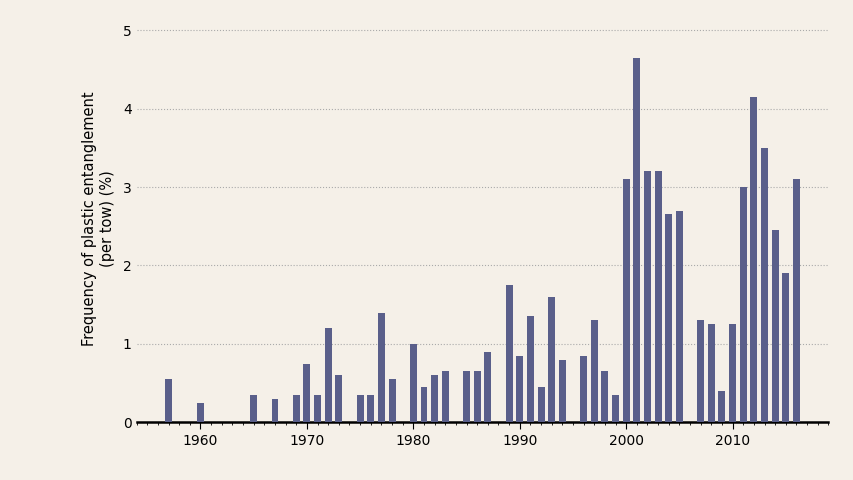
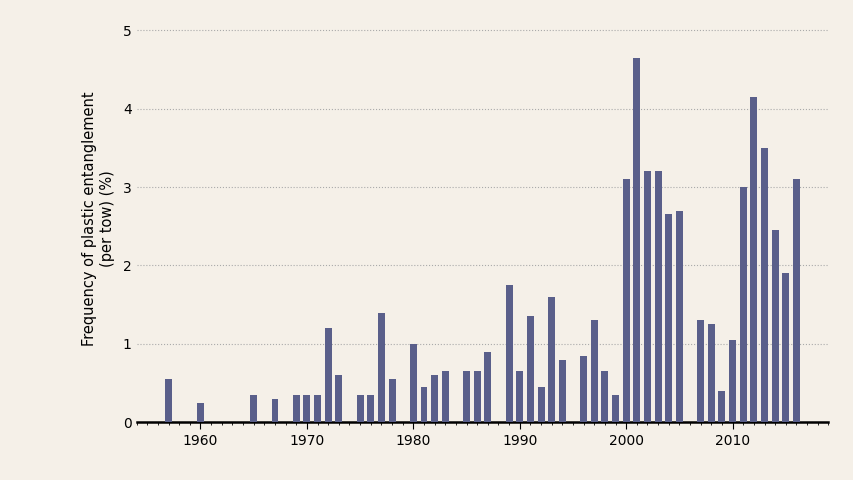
1970: 0.74 -> 0.35
1990: 0.84 -> 0.65
2010: 1.26 -> 1.05
